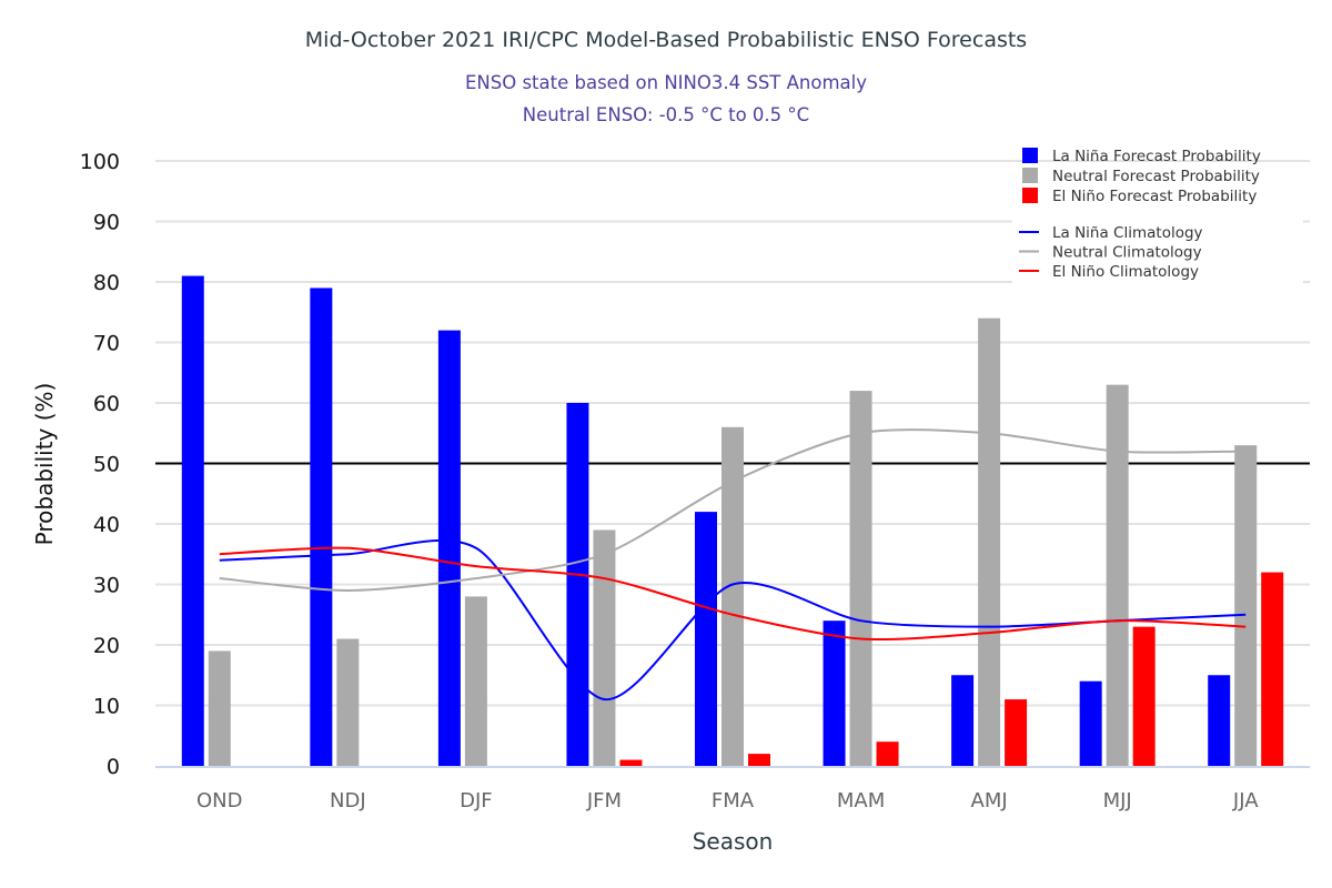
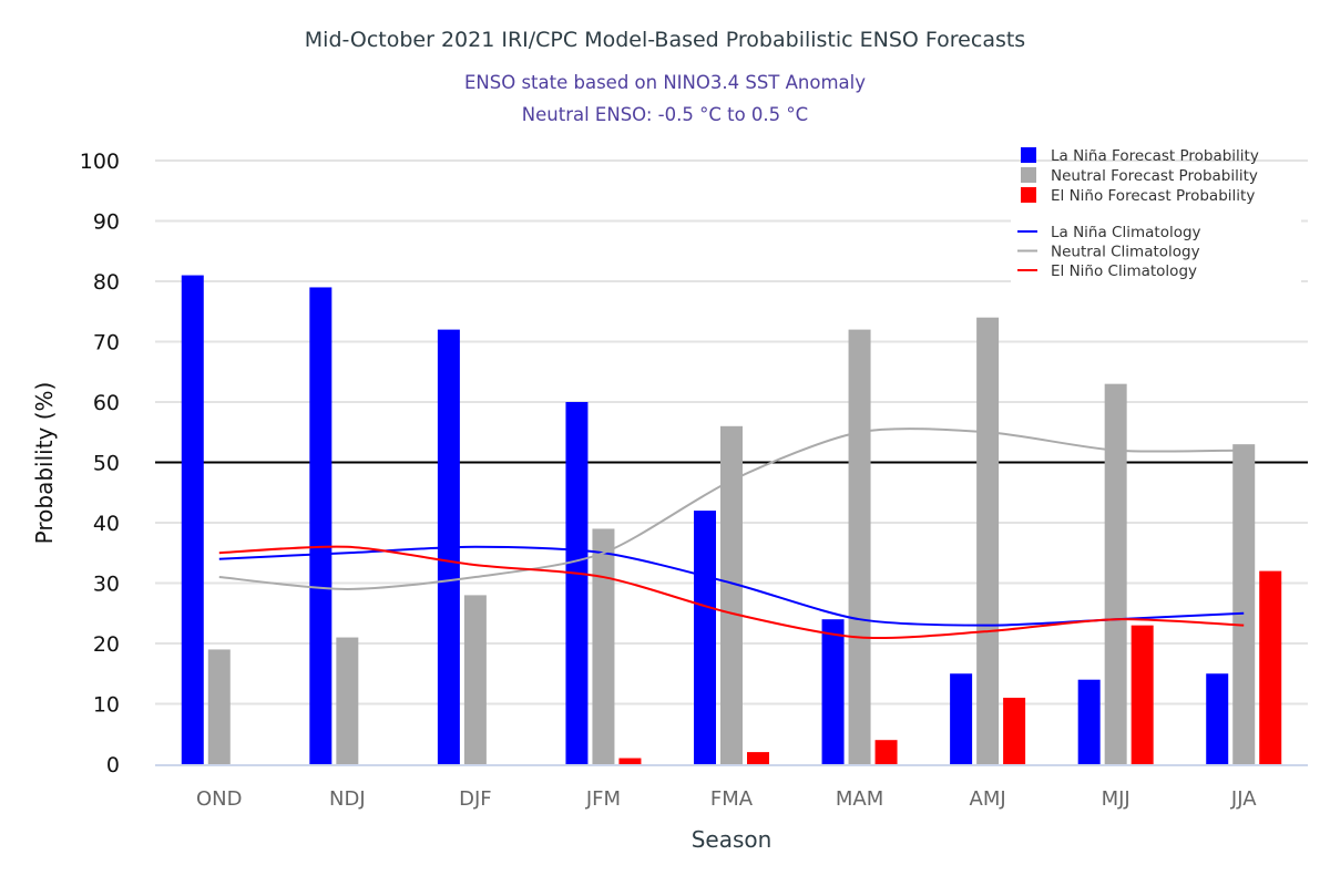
La Niña Climatology/JFM: 11 -> 35
Neutral Forecast Probability/MAM: 62 -> 72
